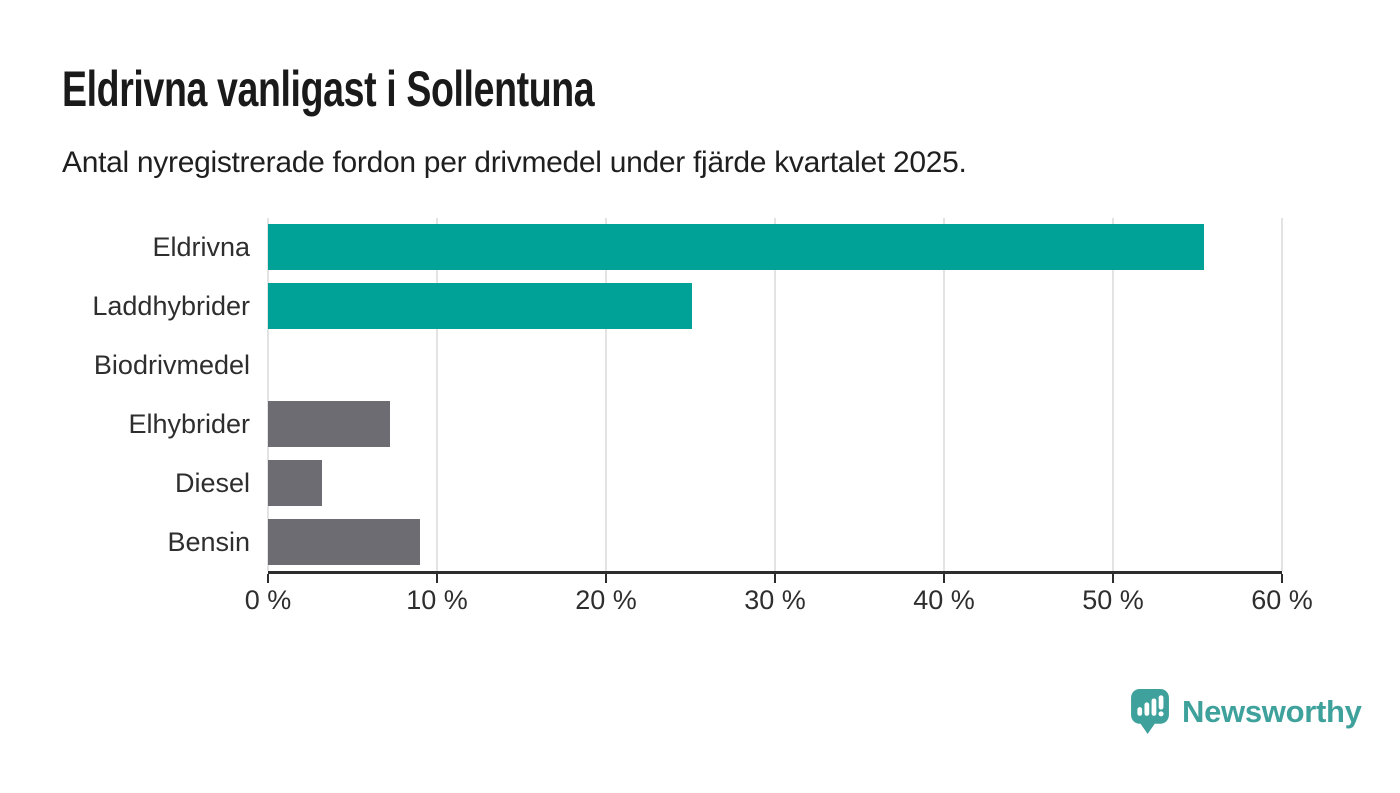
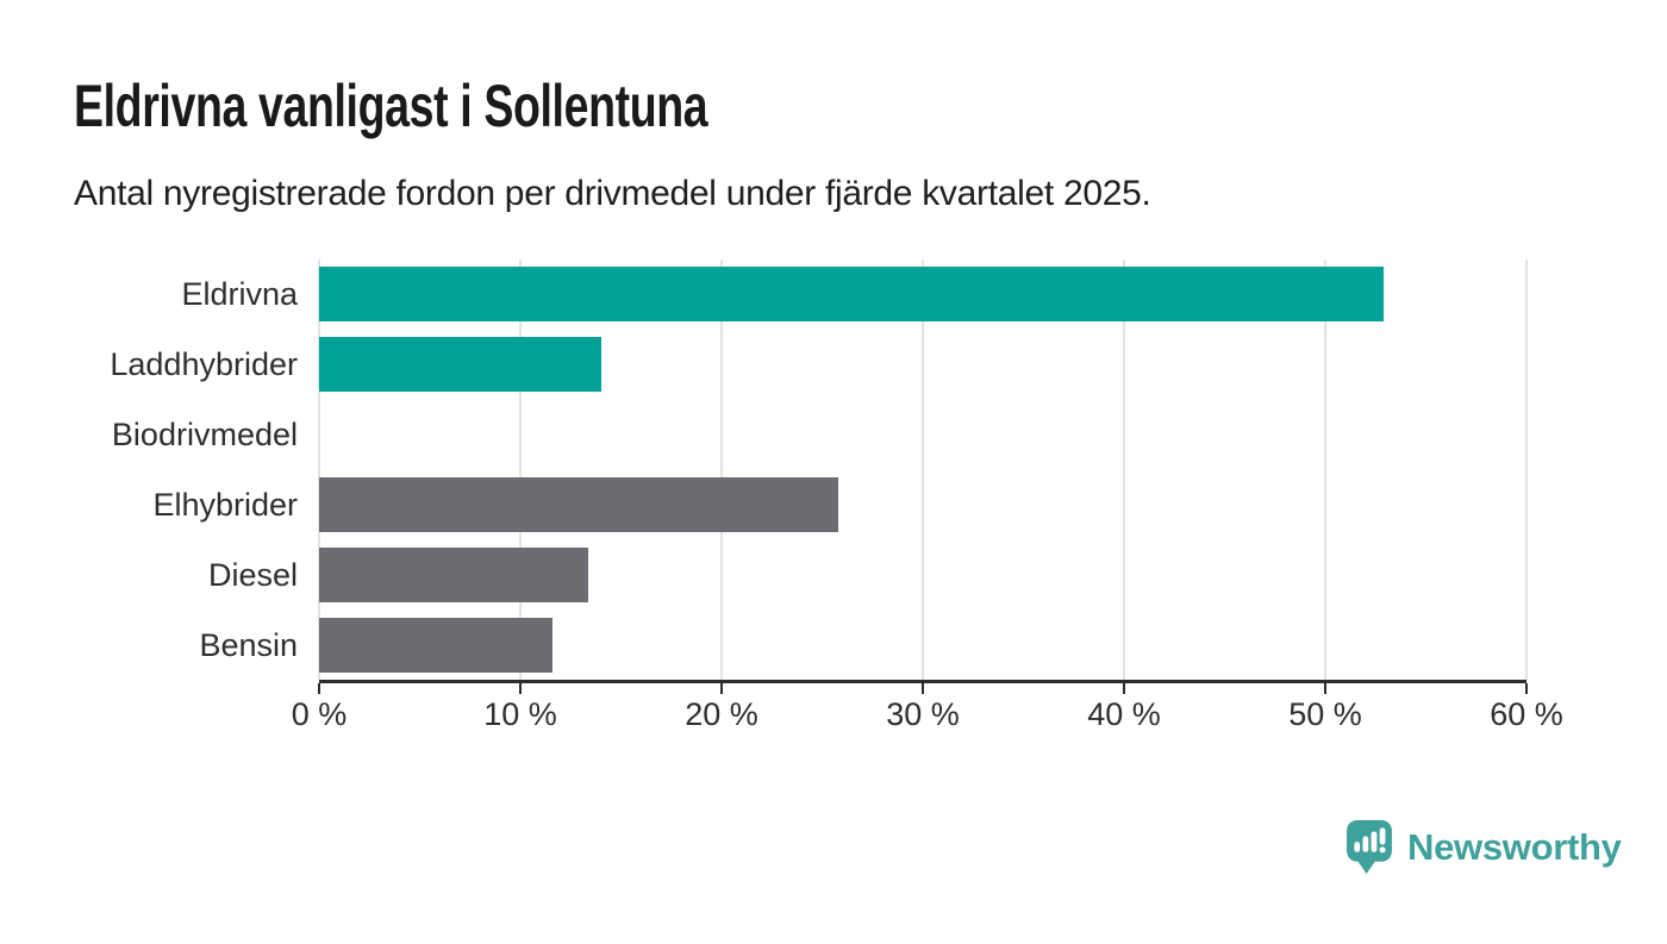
Eldrivna: 55.4% -> 52.9%
Laddhybrider: 25.1% -> 14.0%
Elhybrider: 7.2% -> 25.8%
Diesel: 3.2% -> 13.4%
Bensin: 9.0% -> 11.6%
